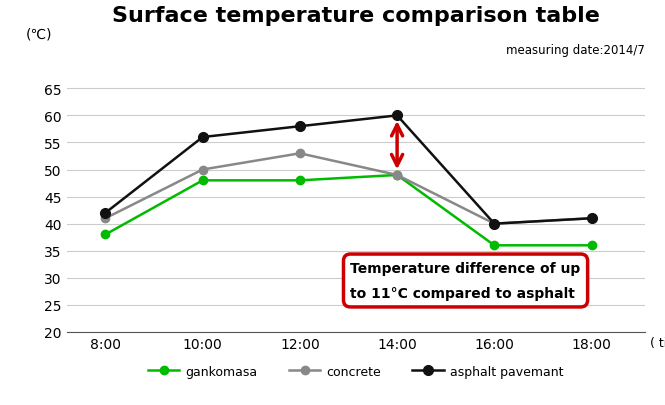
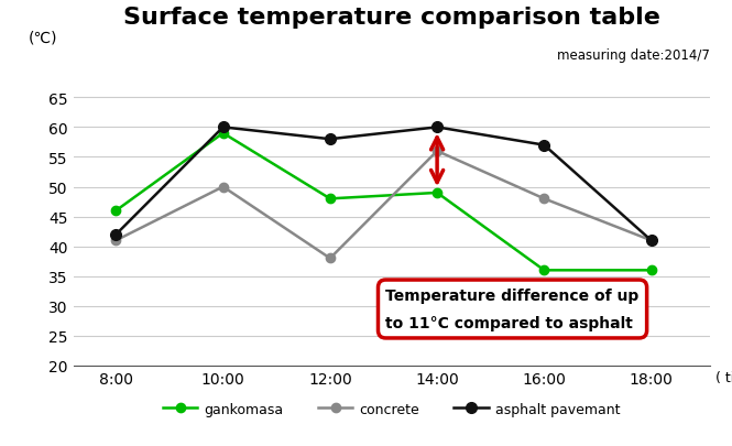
gankomasa/8:00: 38 -> 46
gankomasa/10:00: 48 -> 59
asphalt pavemant/10:00: 56 -> 60
concrete/12:00: 53 -> 38
concrete/14:00: 49 -> 56
concrete/16:00: 40 -> 48
asphalt pavemant/16:00: 40 -> 57
